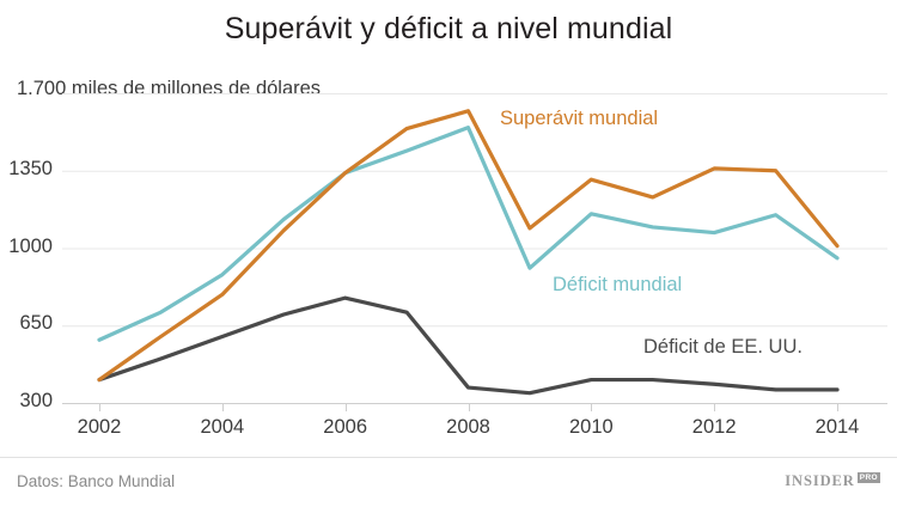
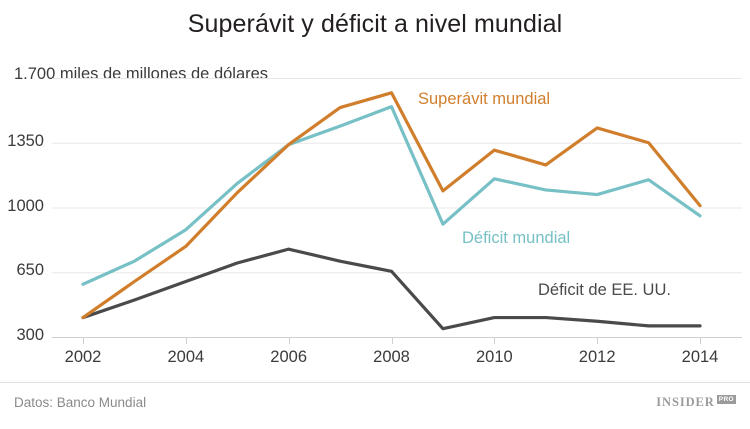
Déficit de EE. UU./2008: 370 -> 660
Superávit mundial/2012: 1360 -> 1430
